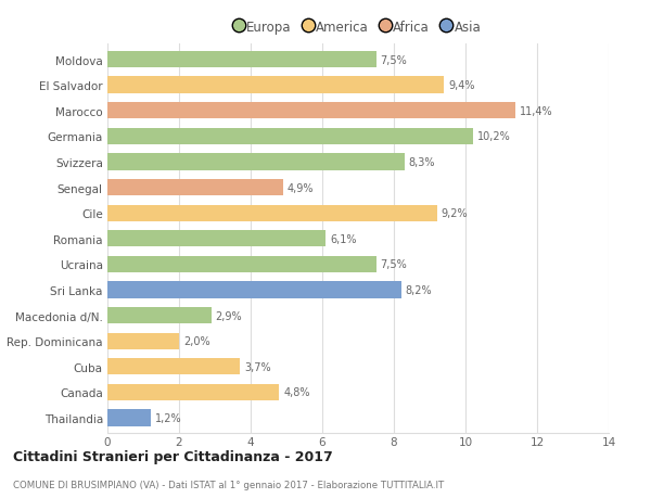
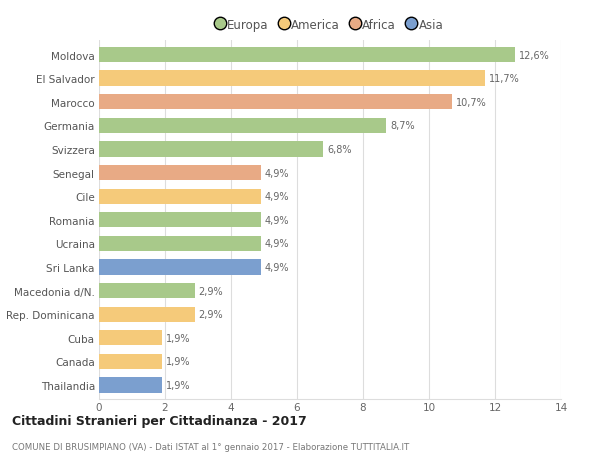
Moldova: 7,5% -> 12,6%
El Salvador: 9,4% -> 11,7%
Marocco: 11,4% -> 10,7%
Germania: 10,2% -> 8,7%
Svizzera: 8,3% -> 6,8%
Cile: 9,2% -> 4,9%
Romania: 6,1% -> 4,9%
Ucraina: 7,5% -> 4,9%
Sri Lanka: 8,2% -> 4,9%
Rep. Dominicana: 2,0% -> 2,9%
Cuba: 3,7% -> 1,9%
Canada: 4,8% -> 1,9%
Thailandia: 1,2% -> 1,9%
